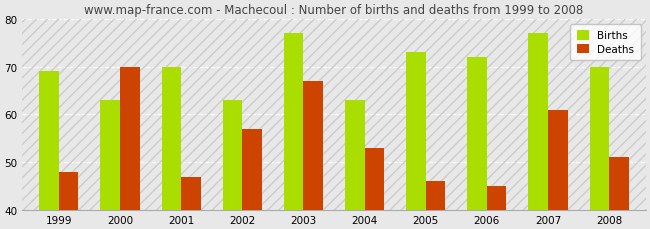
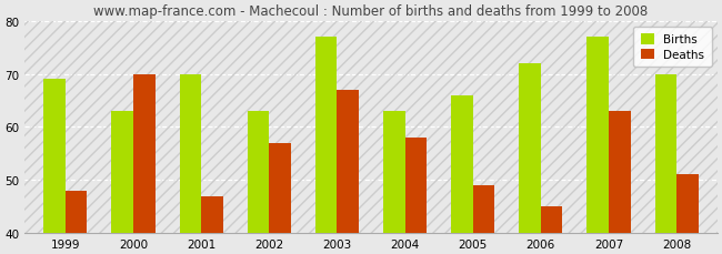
Deaths/2004: 53 -> 58
Births/2005: 73 -> 66
Deaths/2005: 46 -> 49
Deaths/2007: 61 -> 63
